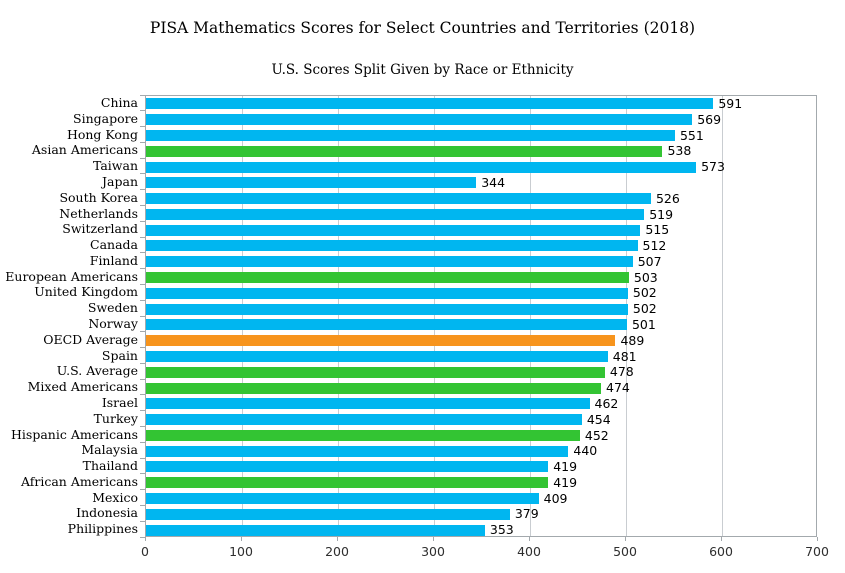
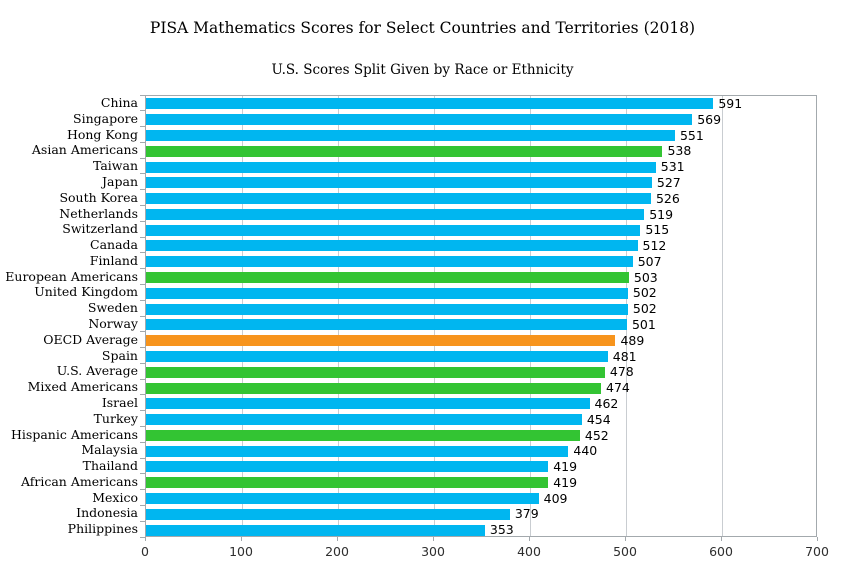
Taiwan: 573 -> 531
Japan: 344 -> 527
